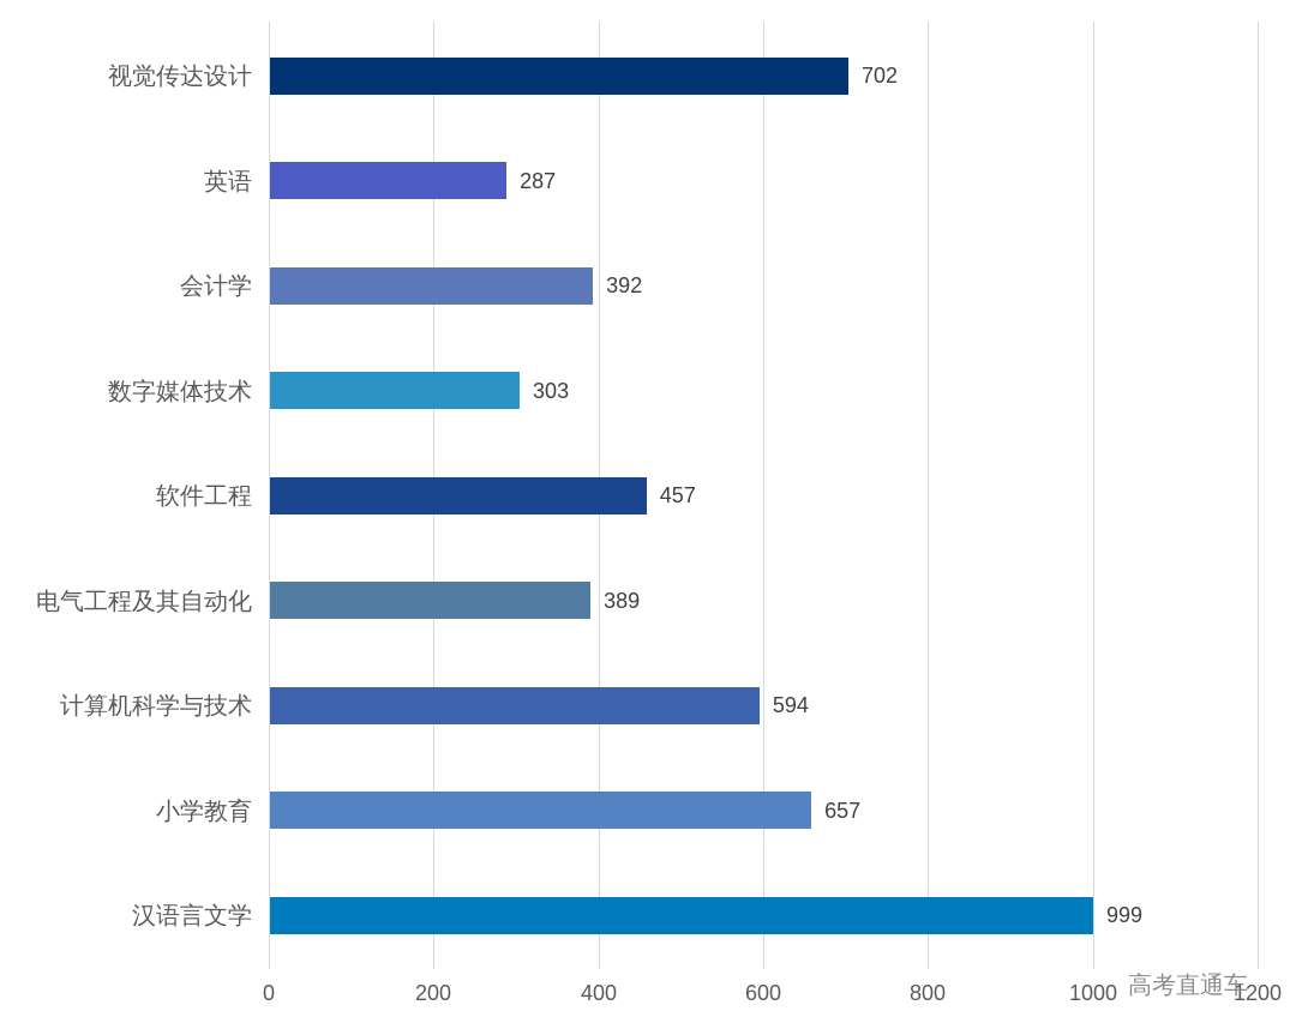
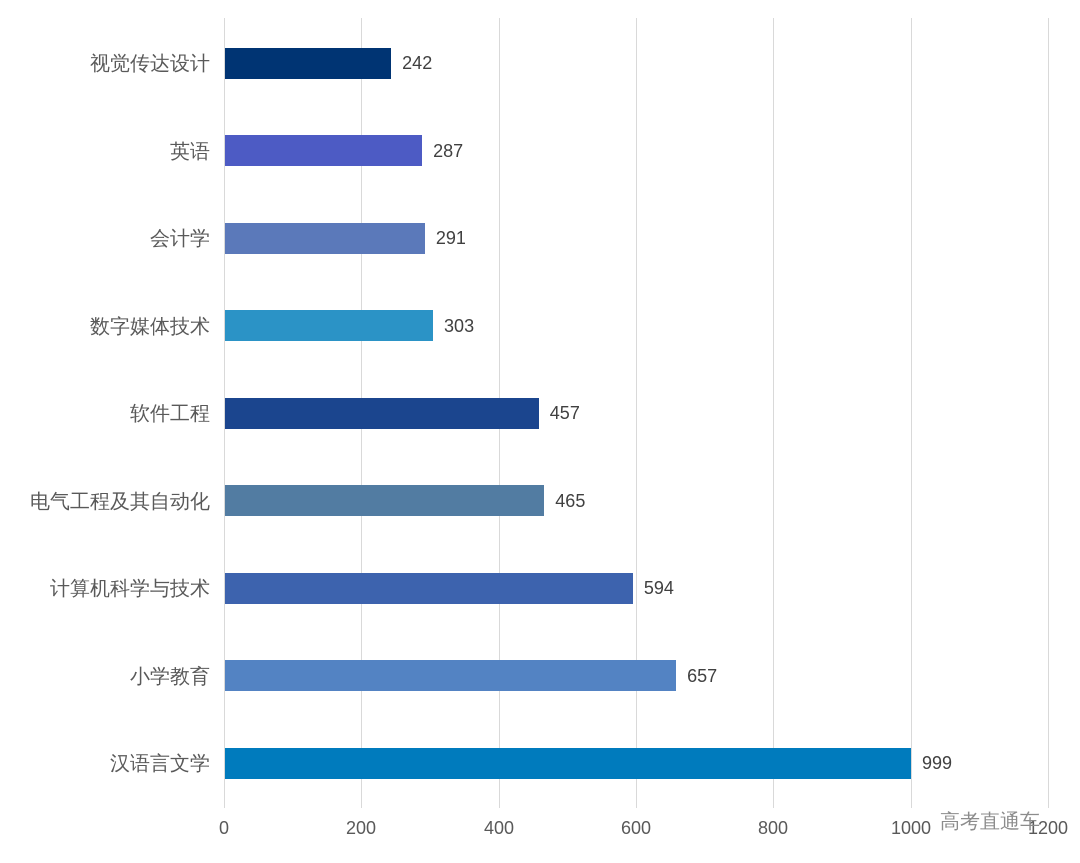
视觉传达设计: 702 -> 242
会计学: 392 -> 291
电气工程及其自动化: 389 -> 465
